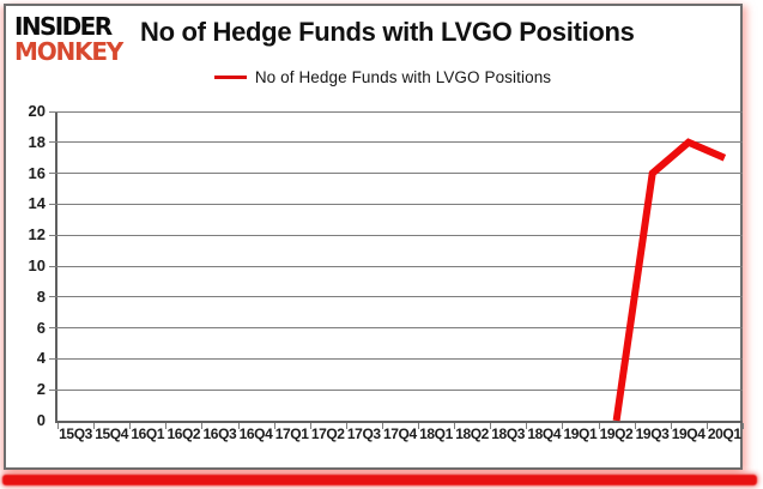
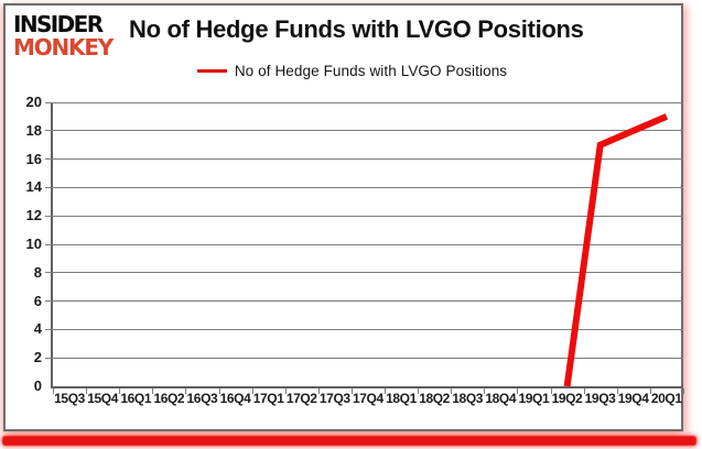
19Q3: 16 -> 17
20Q1: 17 -> 19
